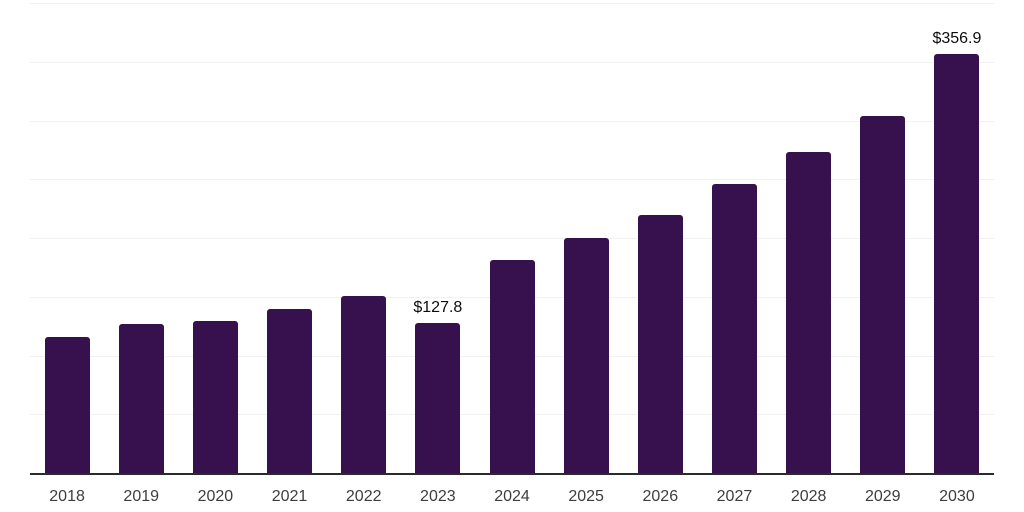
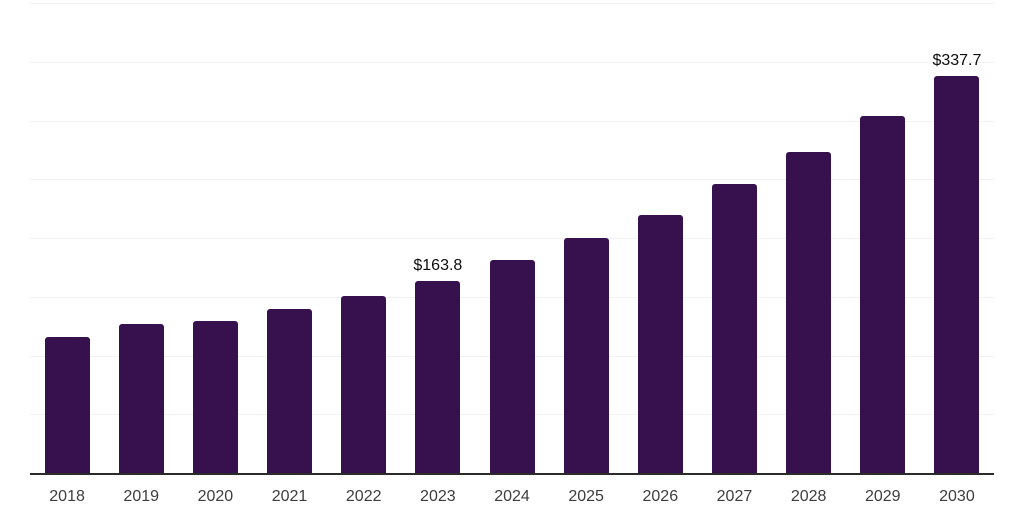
2023: $127.8 -> $163.8
2030: $356.9 -> $337.7
